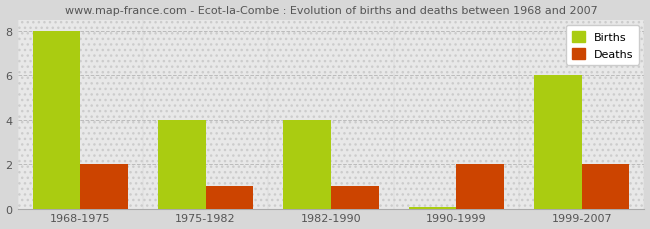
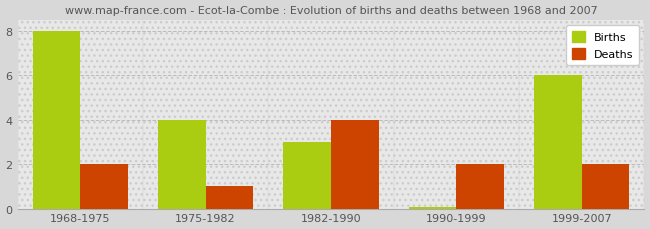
Births/1982-1990: 4.00 -> 3.00
Deaths/1982-1990: 1 -> 4
